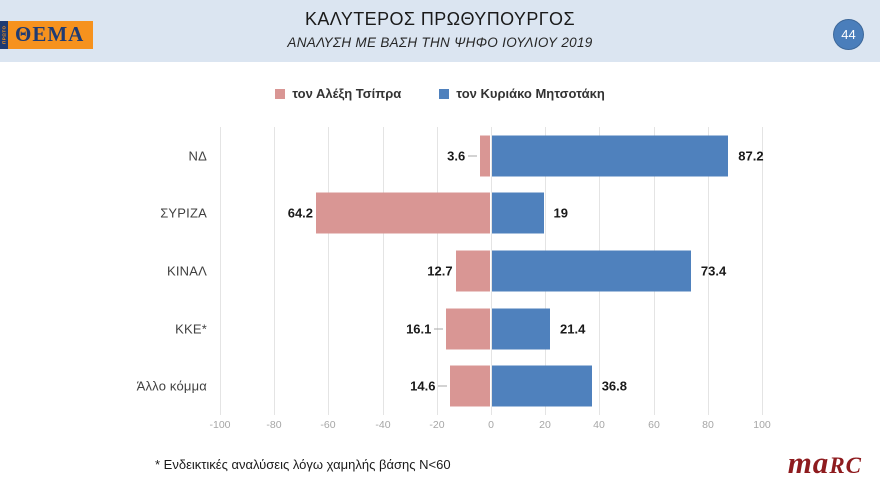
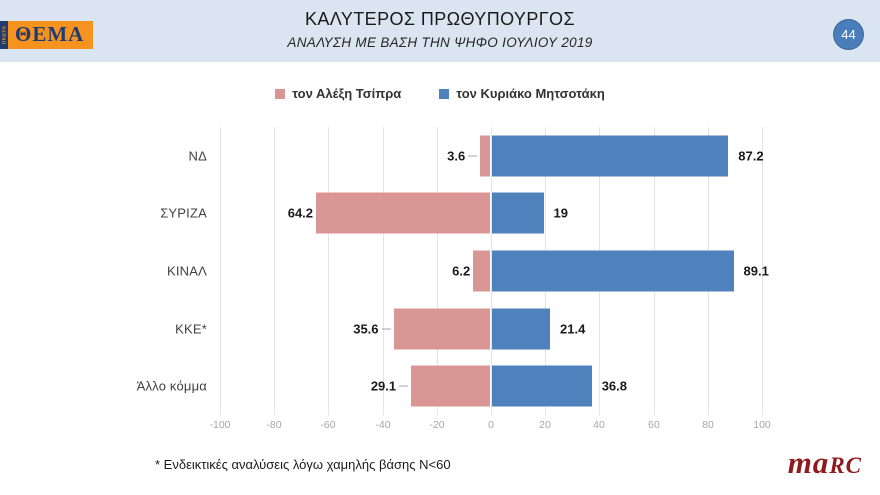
τον Αλέξη Τσίπρα/ΚΙΝΑΛ: 12.7 -> 6.2
τον Κυριάκο Μητσοτάκη/ΚΙΝΑΛ: 73.4 -> 89.1
τον Αλέξη Τσίπρα/ΚΚΕ*: 16.1 -> 35.6
τον Αλέξη Τσίπρα/Άλλο κόμμα: 14.6 -> 29.1
